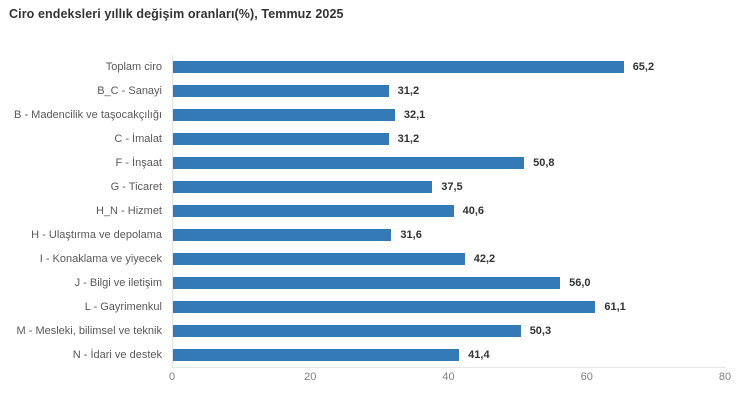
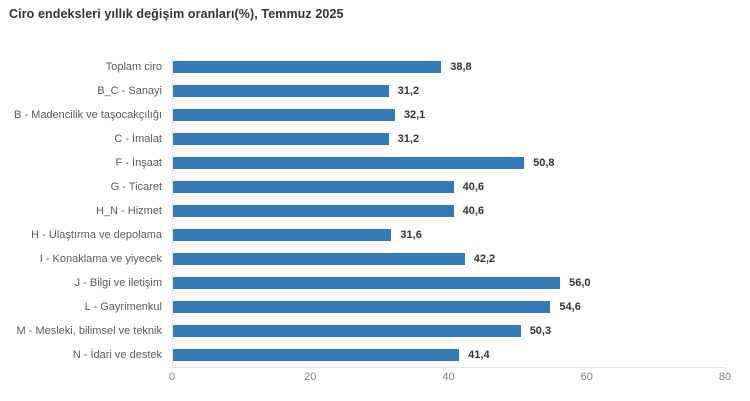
Toplam ciro: 65,2 -> 38,8
G - Ticaret: 37,5 -> 40,6
L - Gayrimenkul: 61,1 -> 54,6
